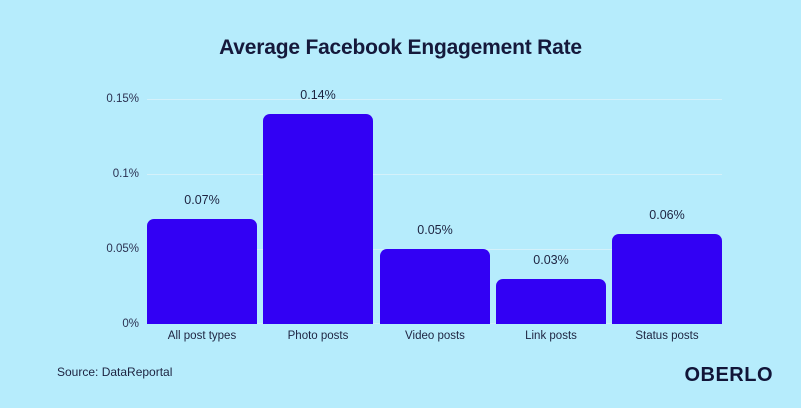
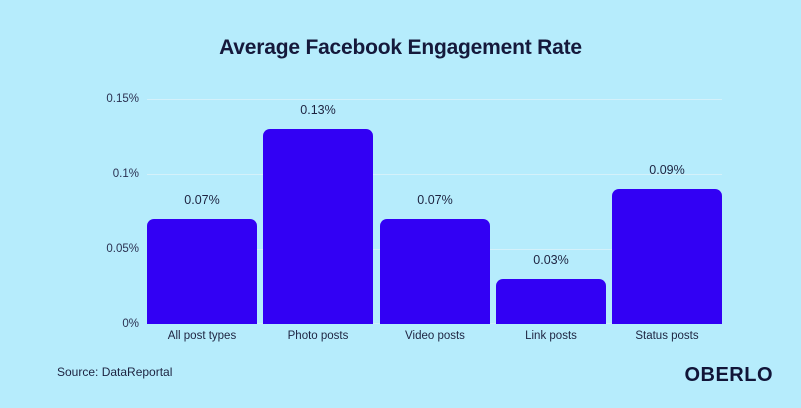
Photo posts: 0.14% -> 0.13%
Video posts: 0.05% -> 0.07%
Status posts: 0.06% -> 0.09%
